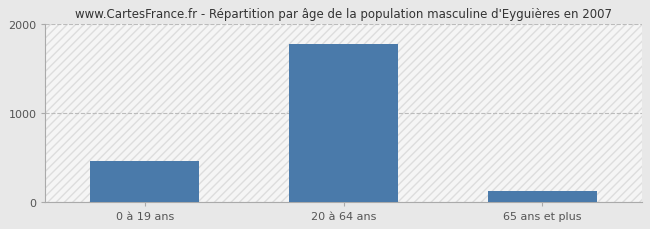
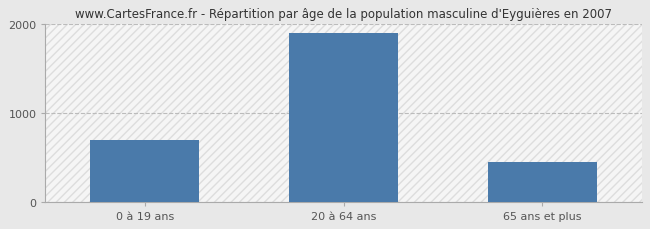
0 à 19 ans: 460 -> 700
20 à 64 ans: 1780 -> 1900
65 ans et plus: 120 -> 450
